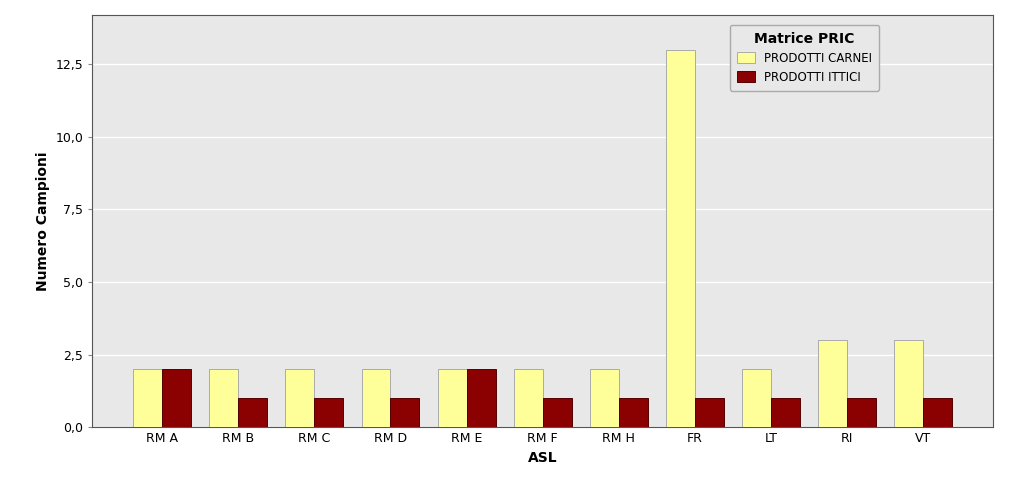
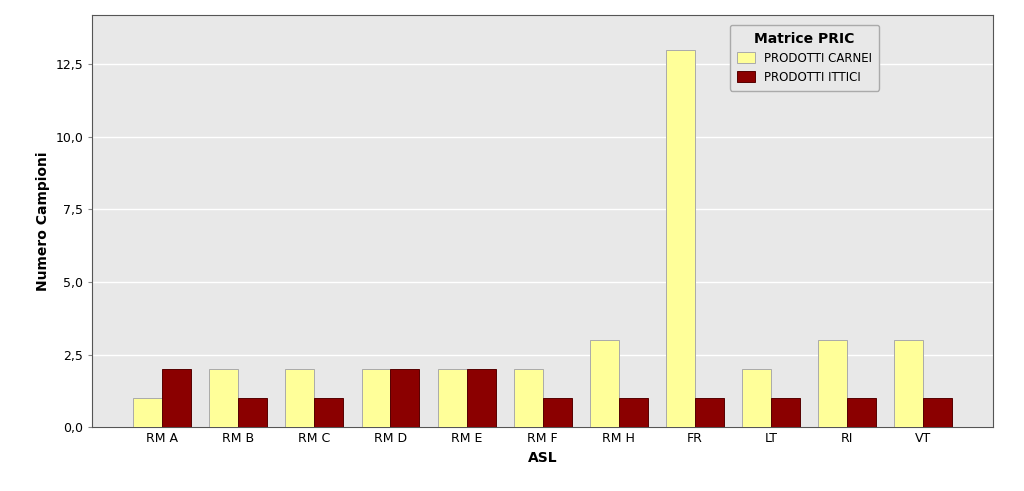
PRODOTTI CARNEI/RM A: 2 -> 1
PRODOTTI ITTICI/RM D: 1 -> 2
PRODOTTI CARNEI/RM H: 2 -> 3
